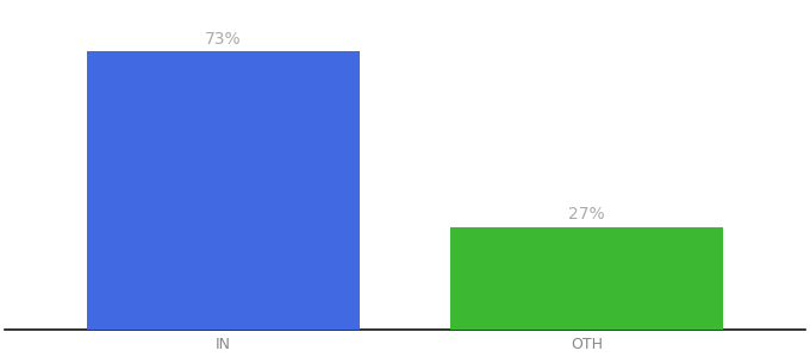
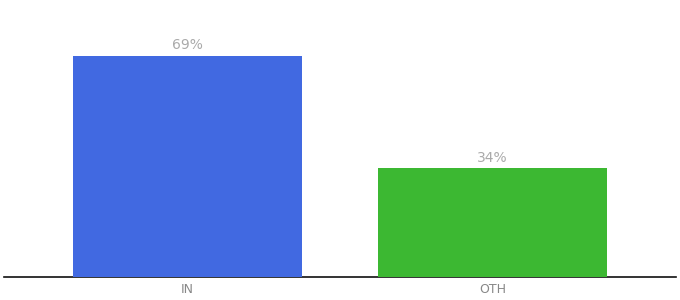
IN: 73% -> 69%
OTH: 27% -> 34%
